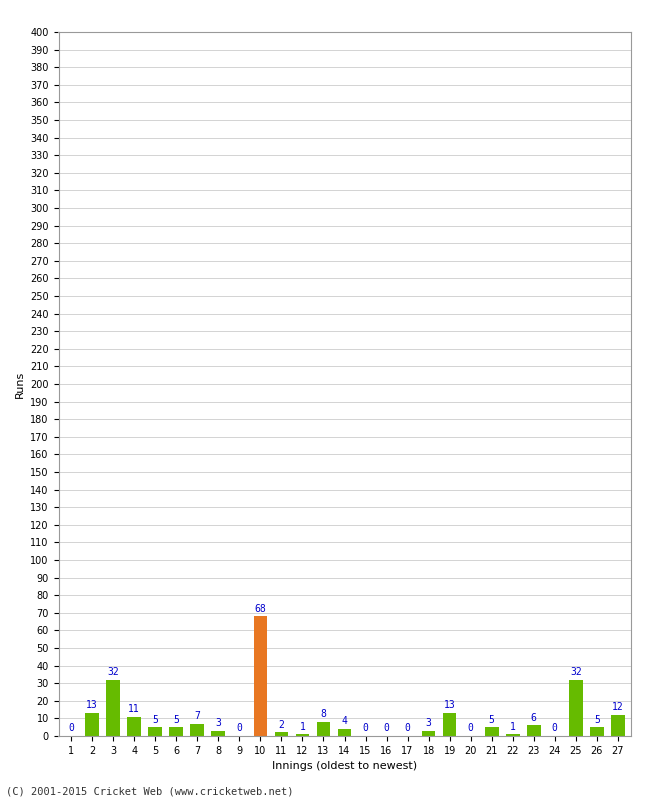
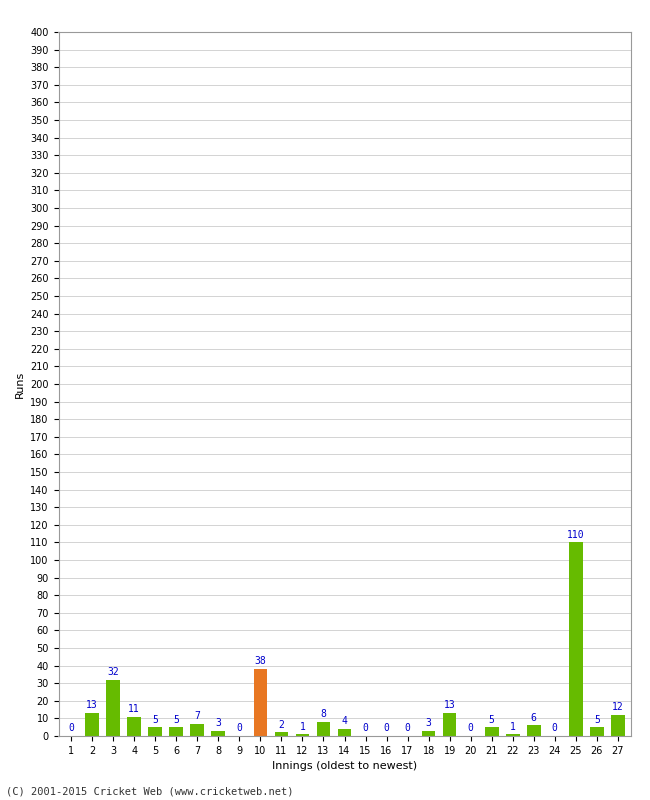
10: 68 -> 38
25: 32 -> 110
